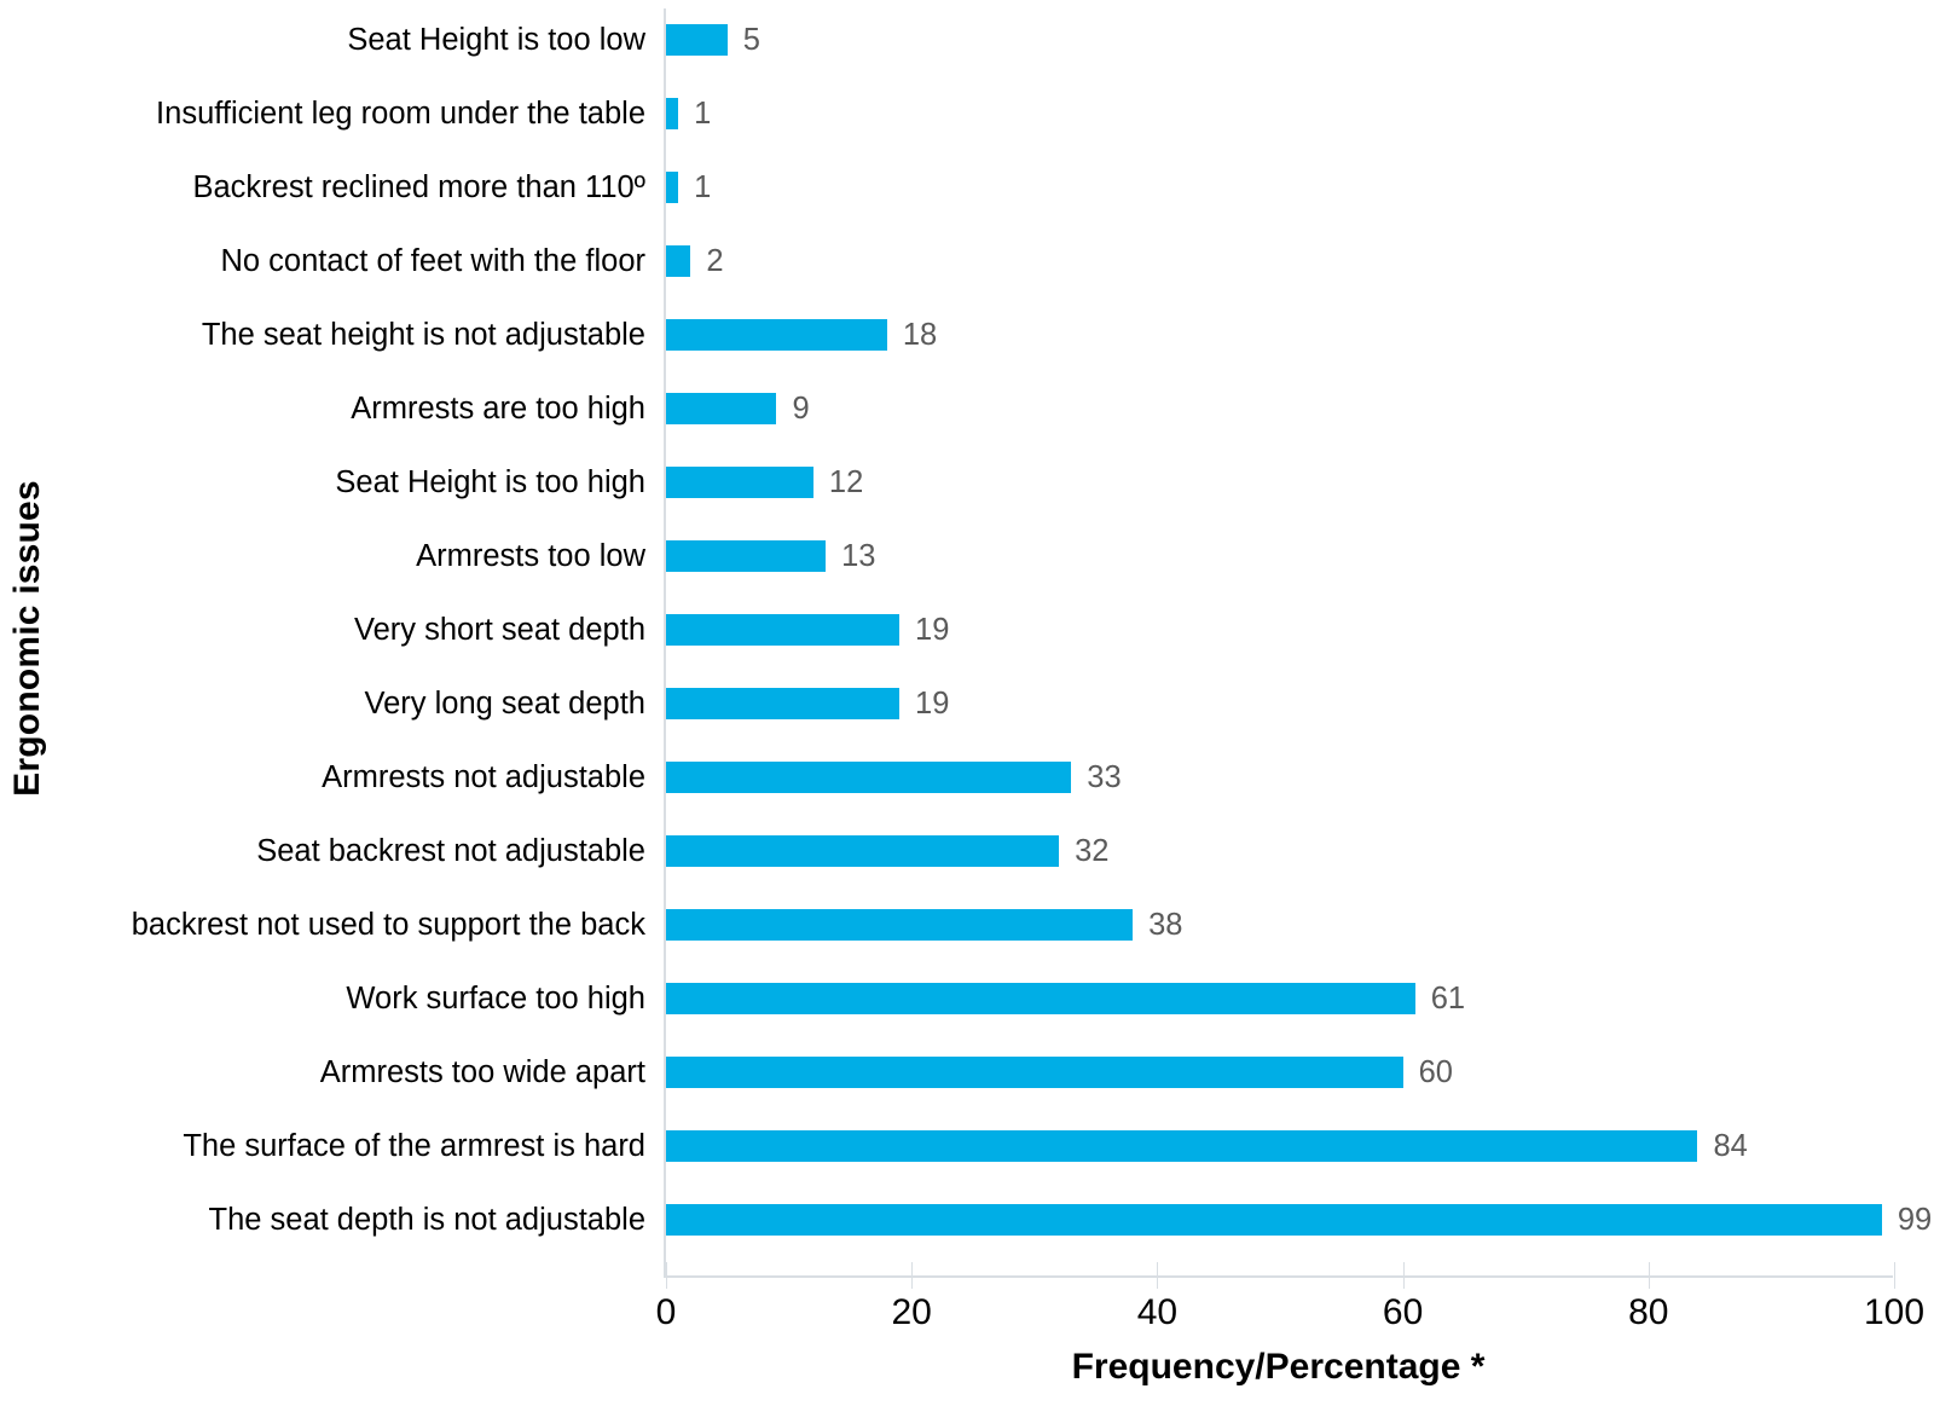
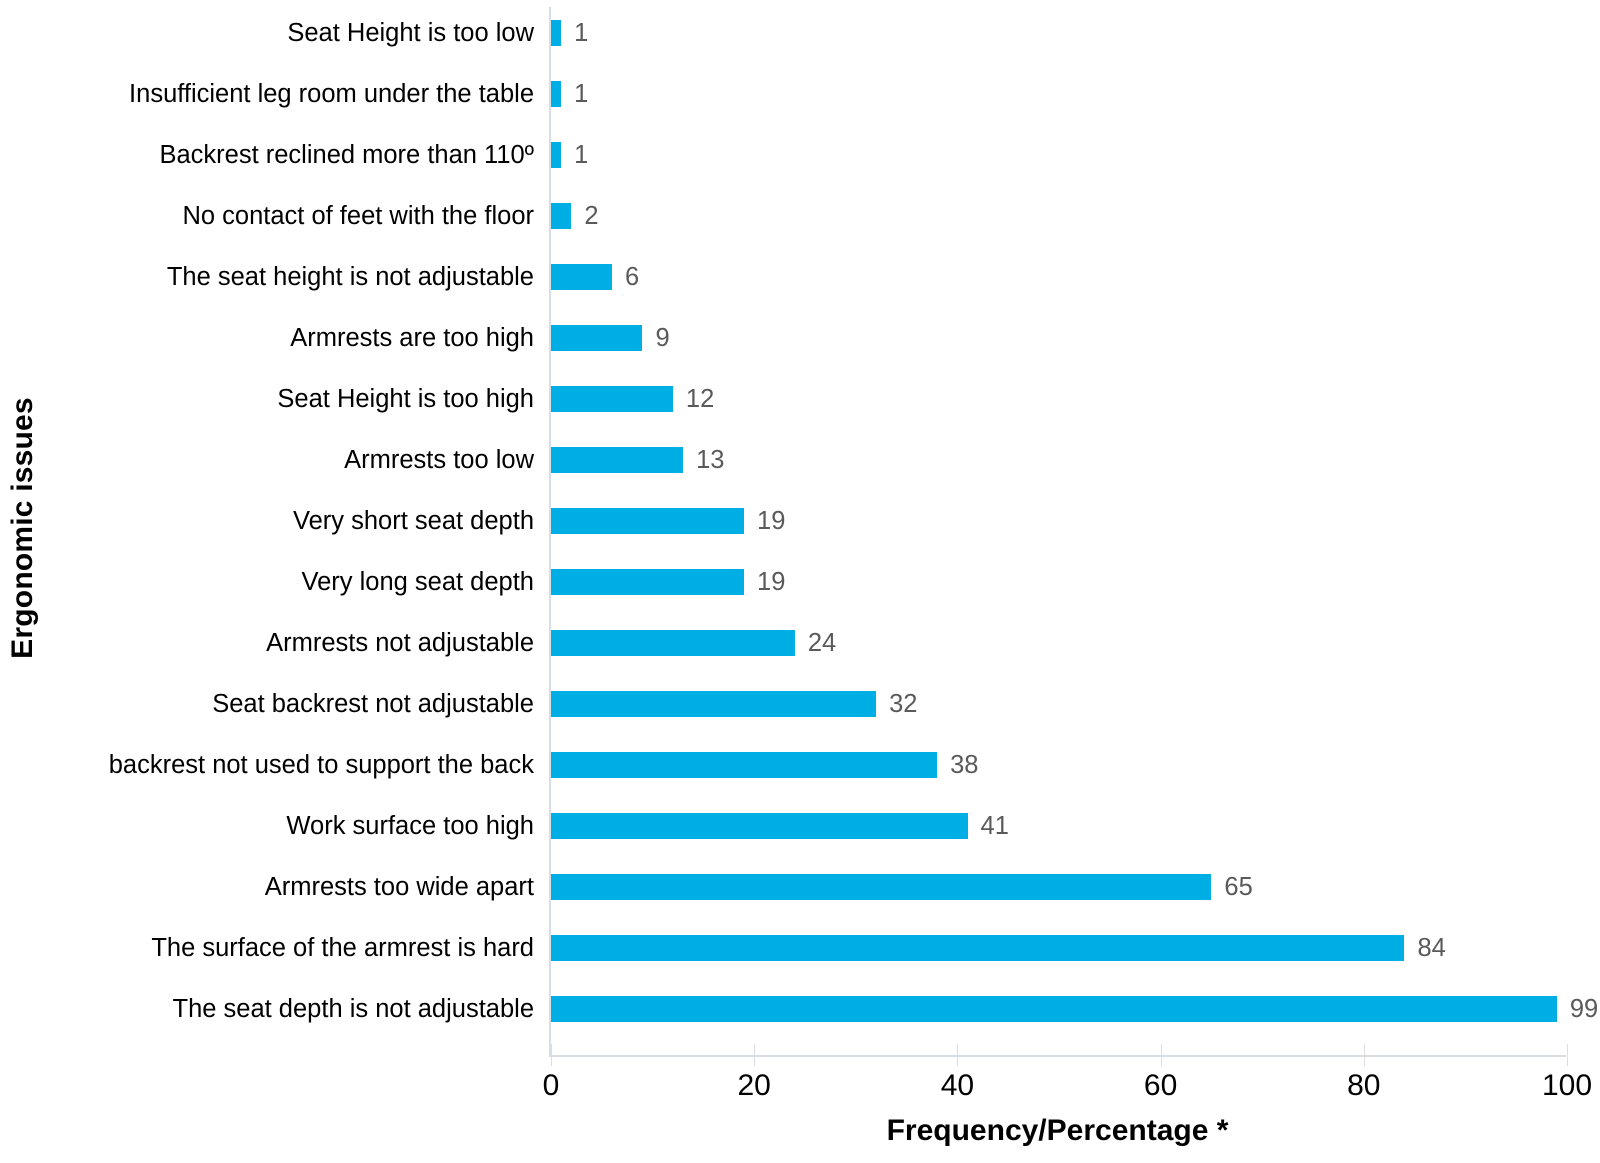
Seat Height is too low: 5 -> 1
The seat height is not adjustable: 18 -> 6
Armrests not adjustable: 33 -> 24
Work surface too high: 61 -> 41
Armrests too wide apart: 60 -> 65
